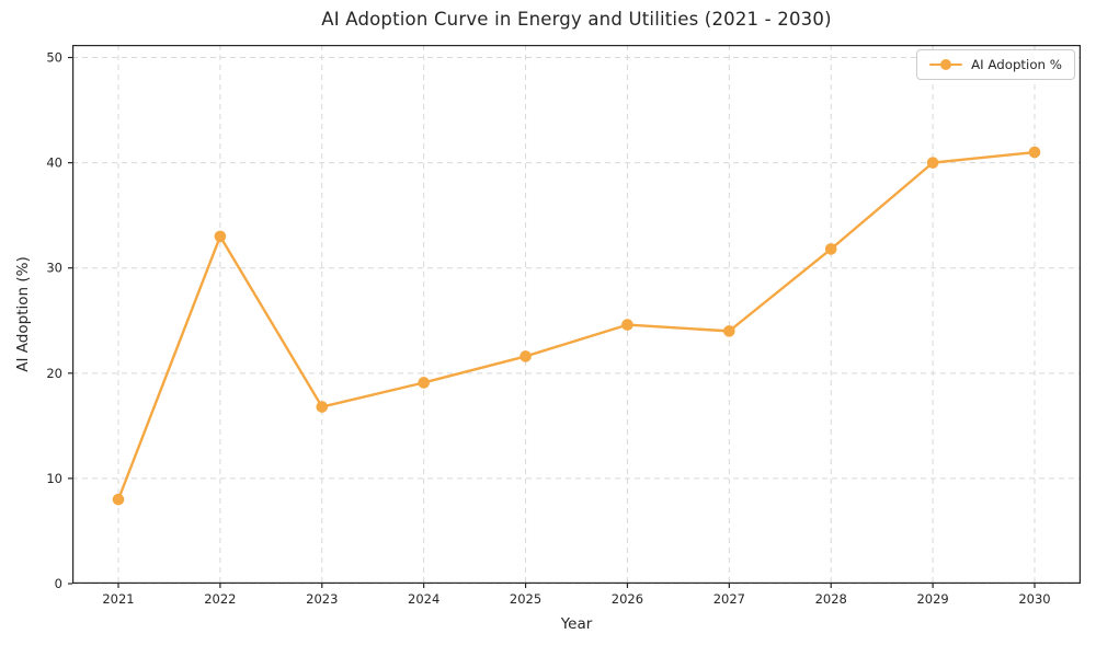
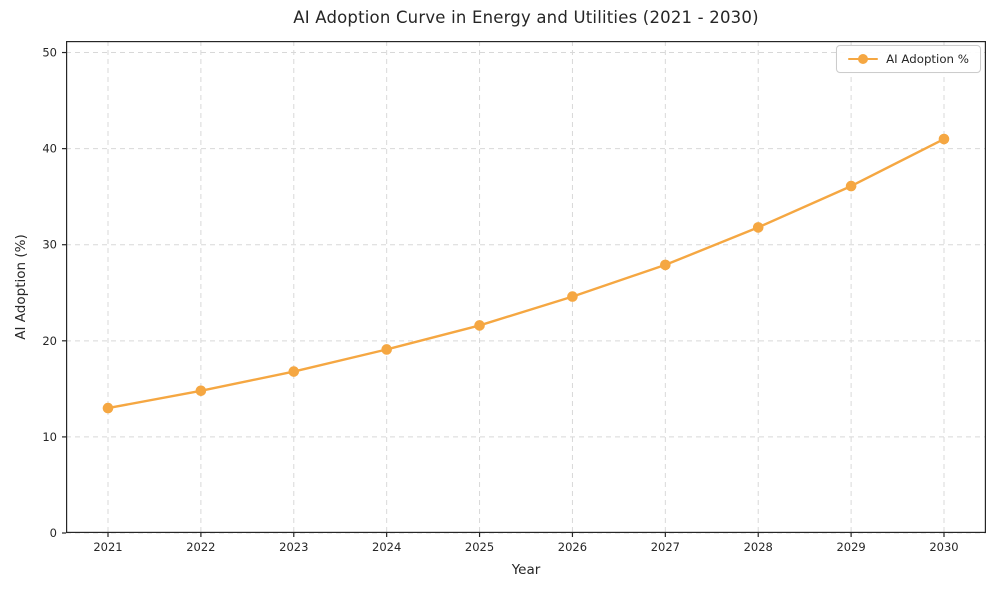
2021: 8 -> 13
2022: 33 -> 15
2027: 24 -> 28
2029: 40 -> 36
